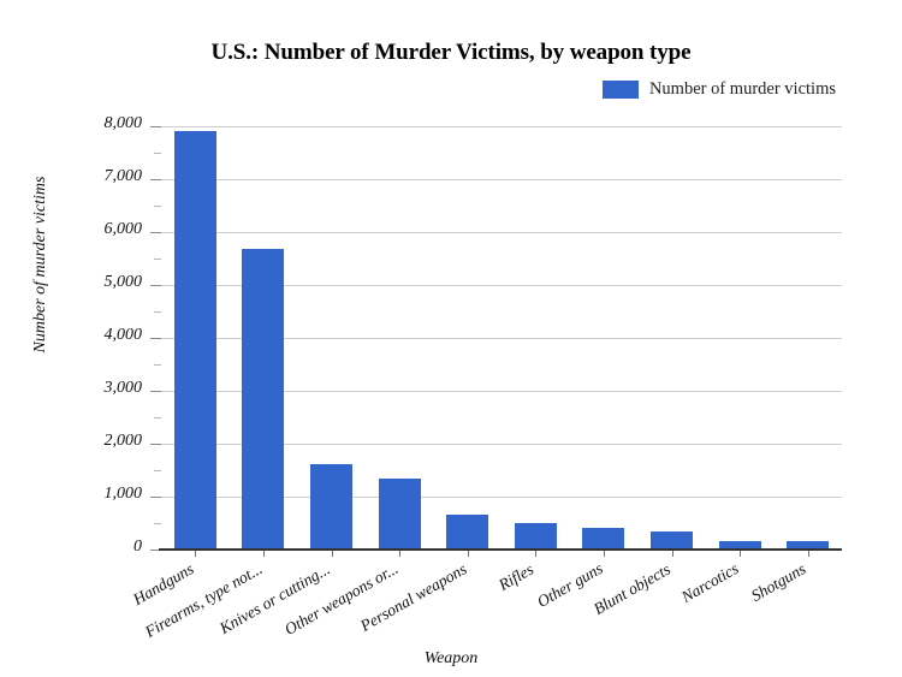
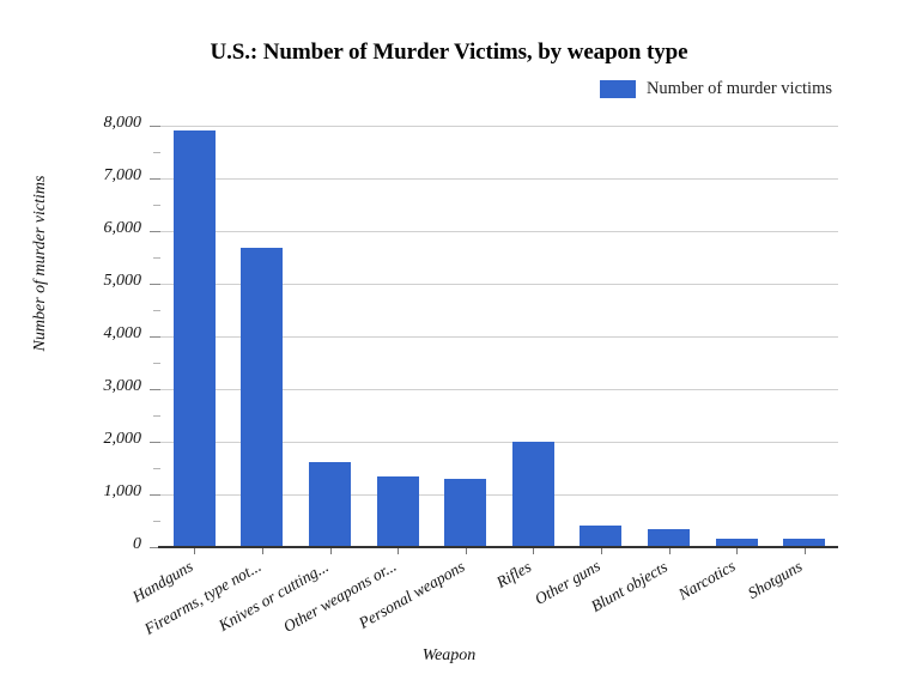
Personal weapons: 600 -> 1300
Rifles: 500 -> 2000
